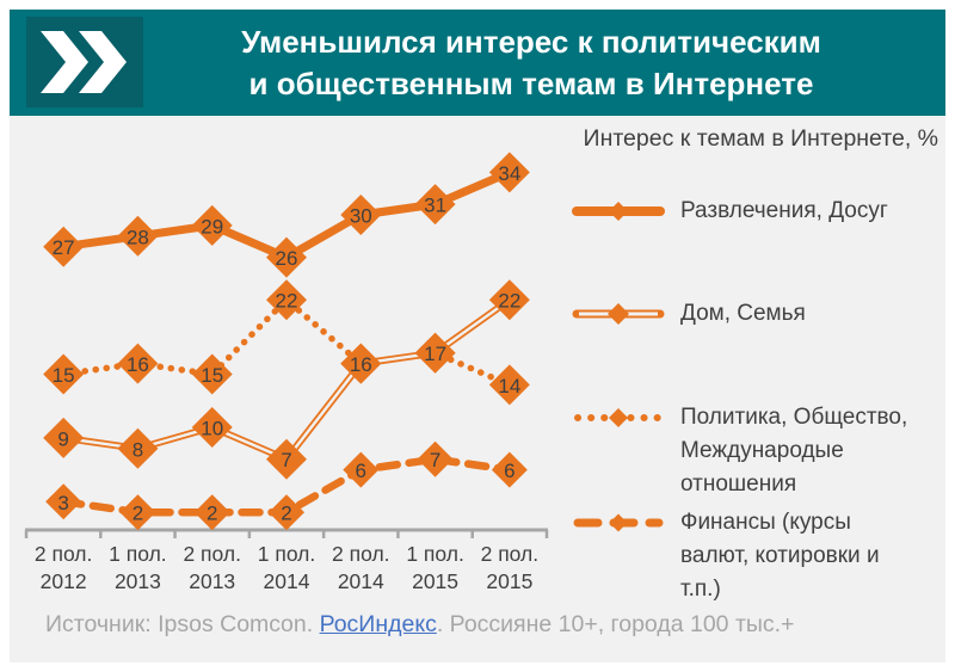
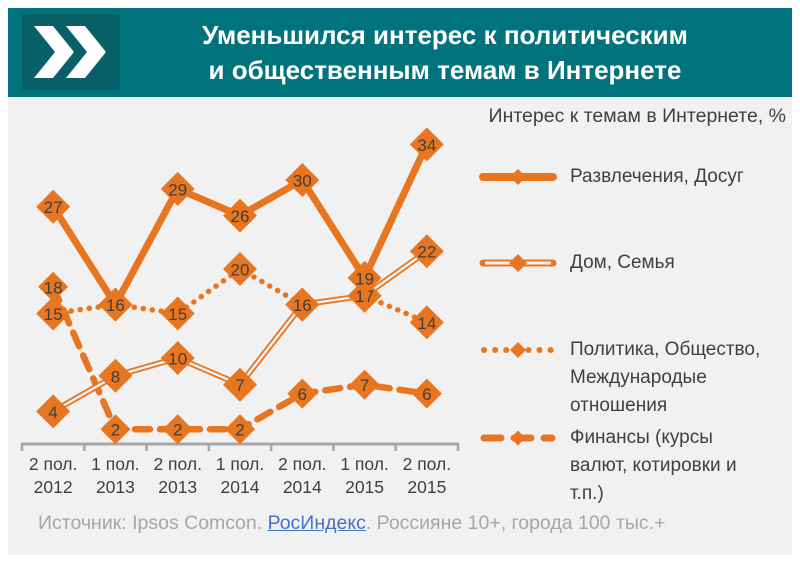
Дом, Семья/2 пол. 2012: 9 -> 4
Финансы (курсы валют, котировки и т.п.)/2 пол. 2012: 3 -> 18
Развлечения, Досуг/1 пол. 2013: 28 -> 16
Политика, Общество, Международые отношения/1 пол. 2014: 22 -> 20
Развлечения, Досуг/1 пол. 2015: 31 -> 19
